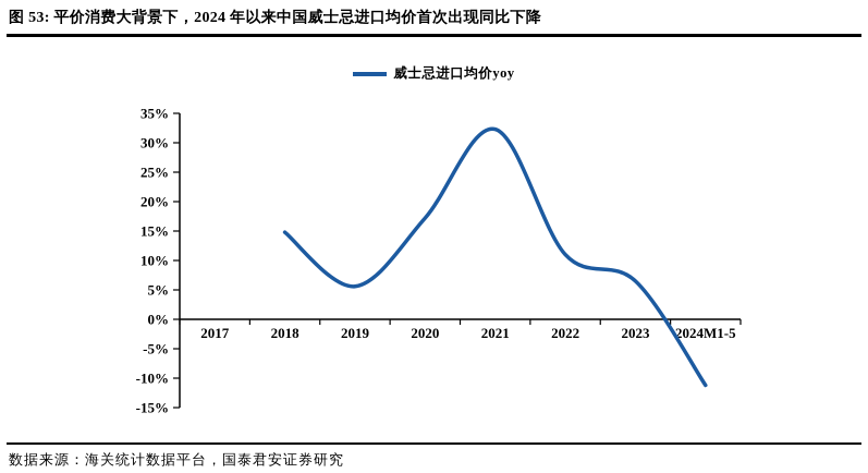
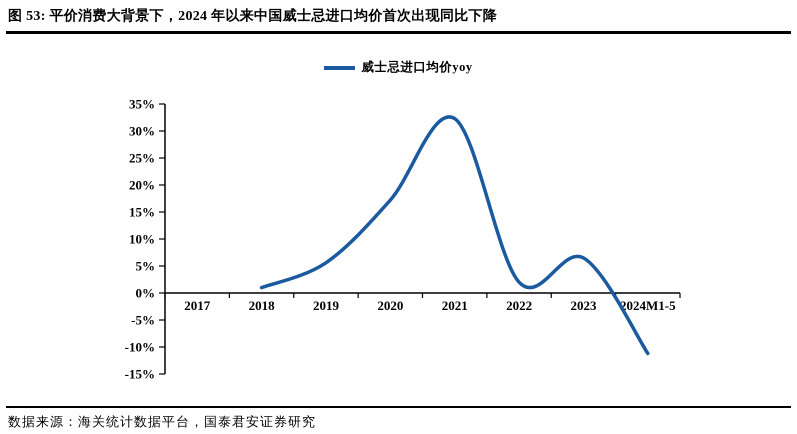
2018: 15% -> 1%
2022: 11% -> 2%
